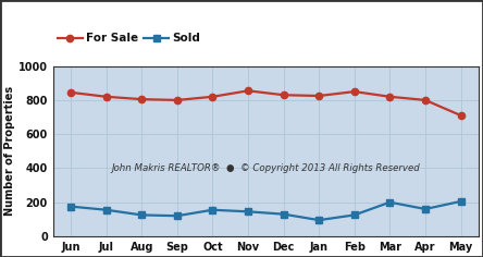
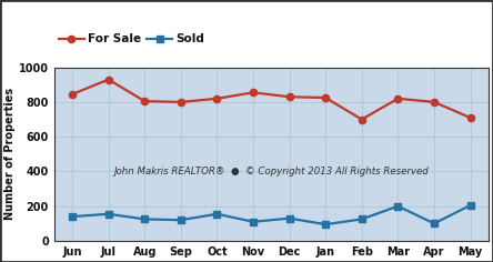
Sold/Jun: 180 -> 140
For Sale/Jul: 820 -> 930
Sold/Nov: 140 -> 110
For Sale/Feb: 850 -> 700
Sold/Apr: 160 -> 100
